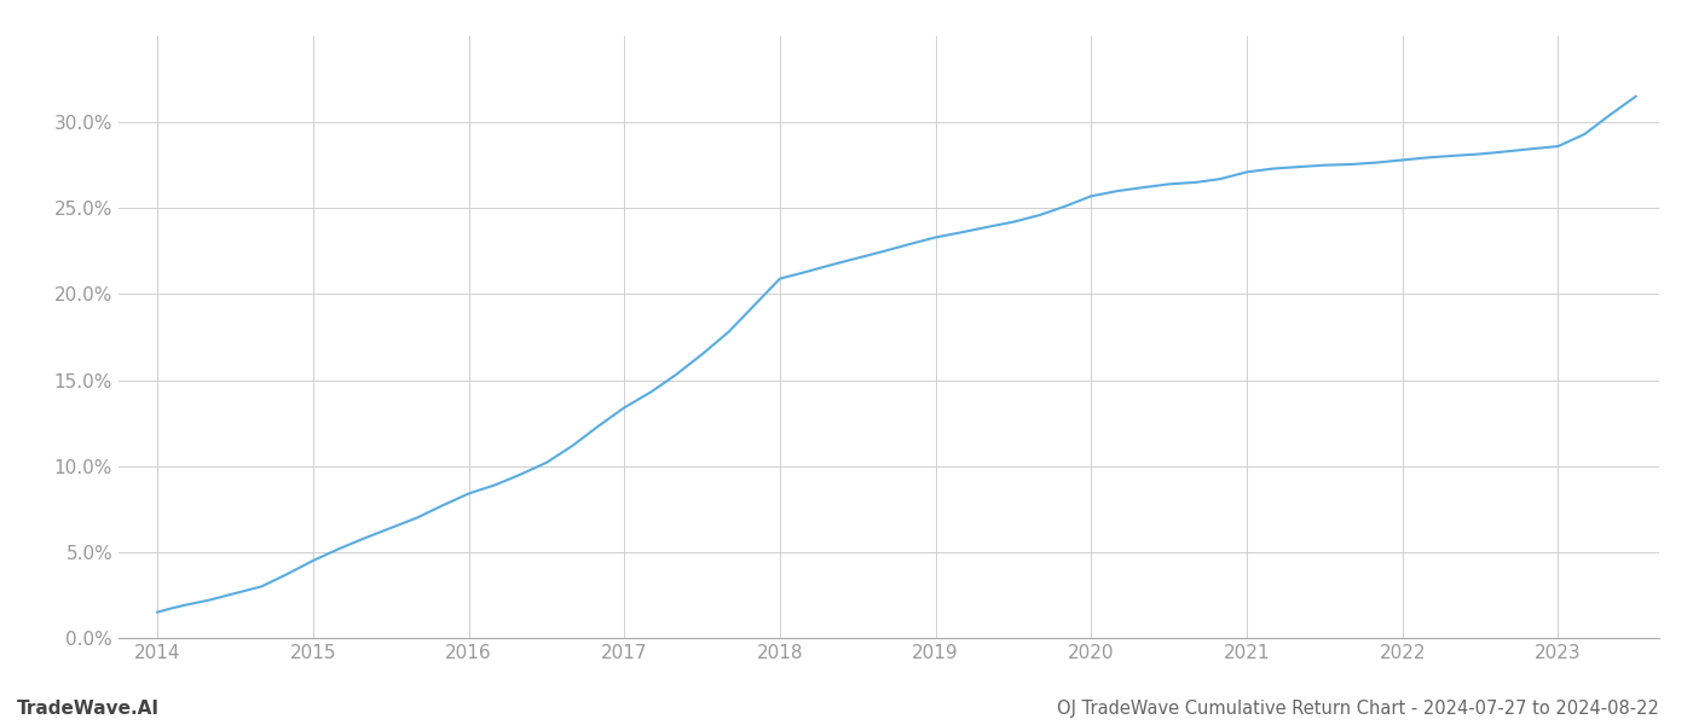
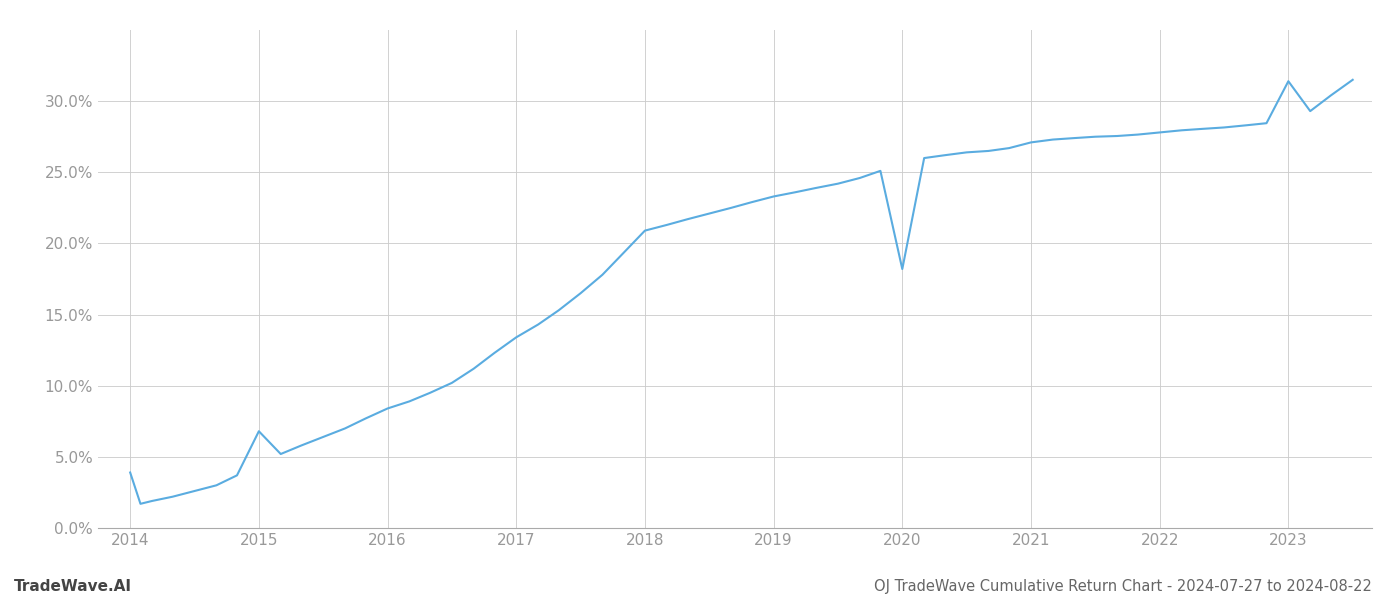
2014: 1.5% -> 3.9%
2015: 4.5% -> 6.8%
2020: 25.7% -> 18.2%
2023: 28.6% -> 31.4%
